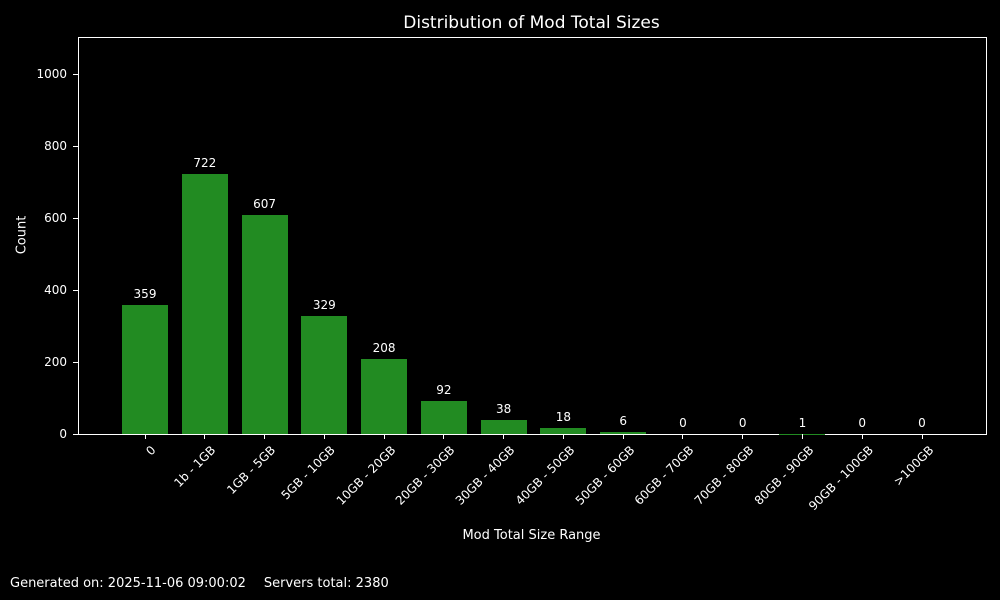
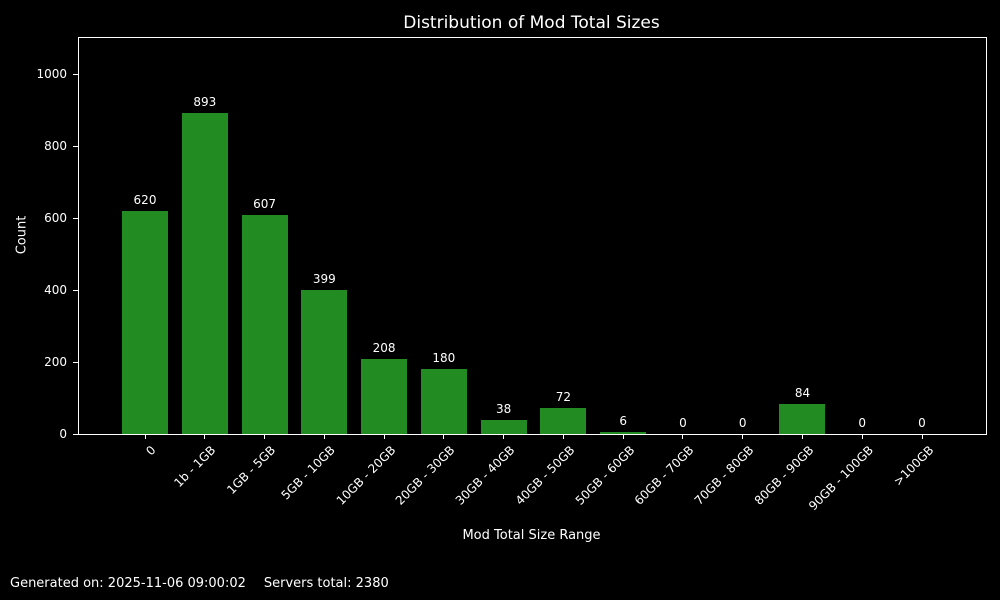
0: 359 -> 620
1b - 1GB: 722 -> 893
5GB - 10GB: 329 -> 399
20GB - 30GB: 92 -> 180
40GB - 50GB: 18 -> 72
80GB - 90GB: 1 -> 84
